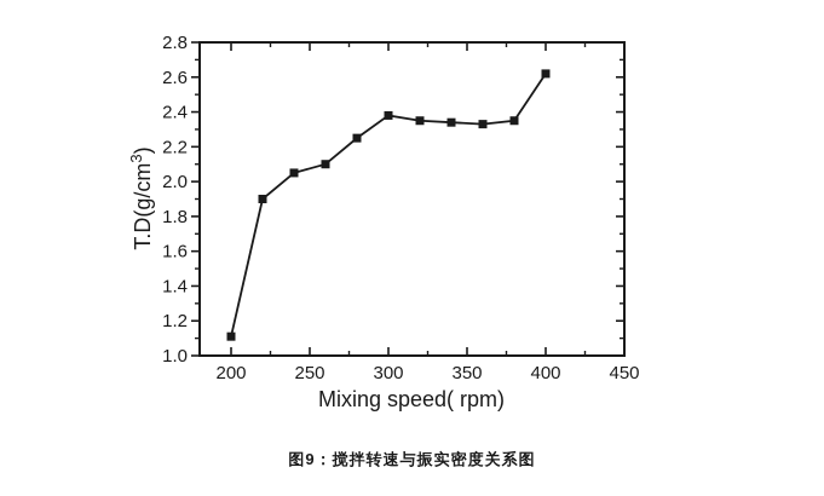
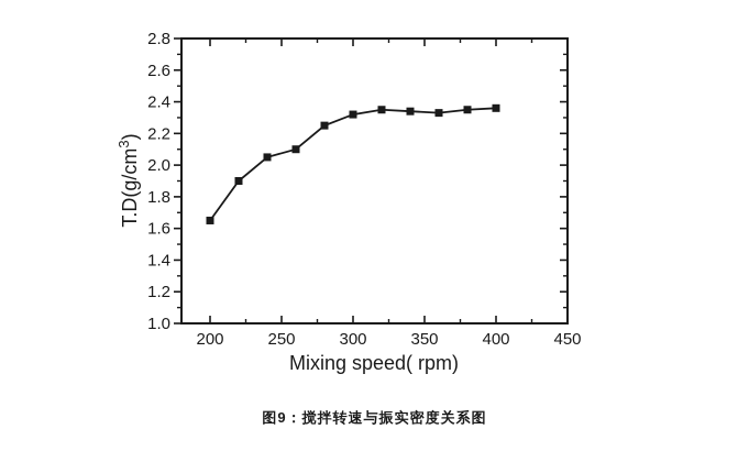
200: 1.11 -> 1.65
300: 2.38 -> 2.32
400: 2.62 -> 2.36
